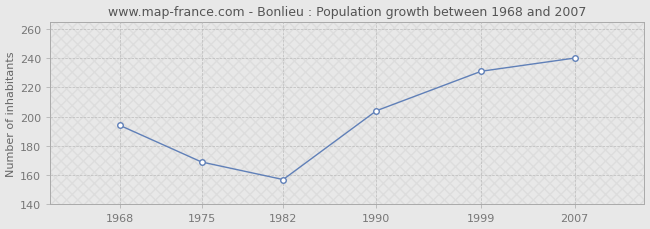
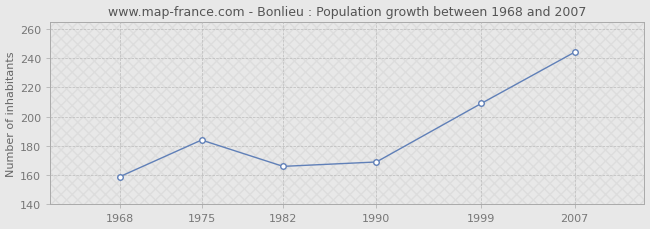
1968: 194 -> 159
1975: 169 -> 184
1982: 157 -> 166
1990: 204 -> 169
1999: 231 -> 209
2007: 240 -> 244
